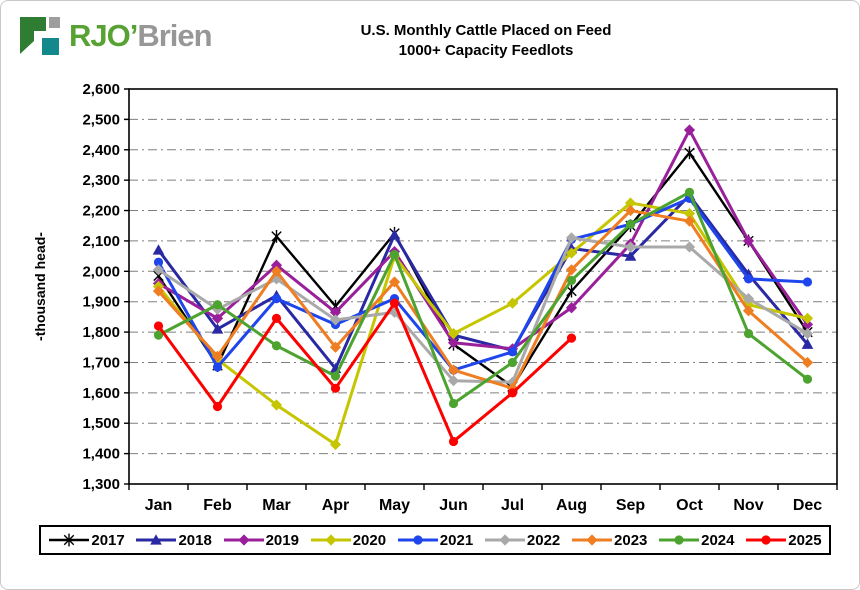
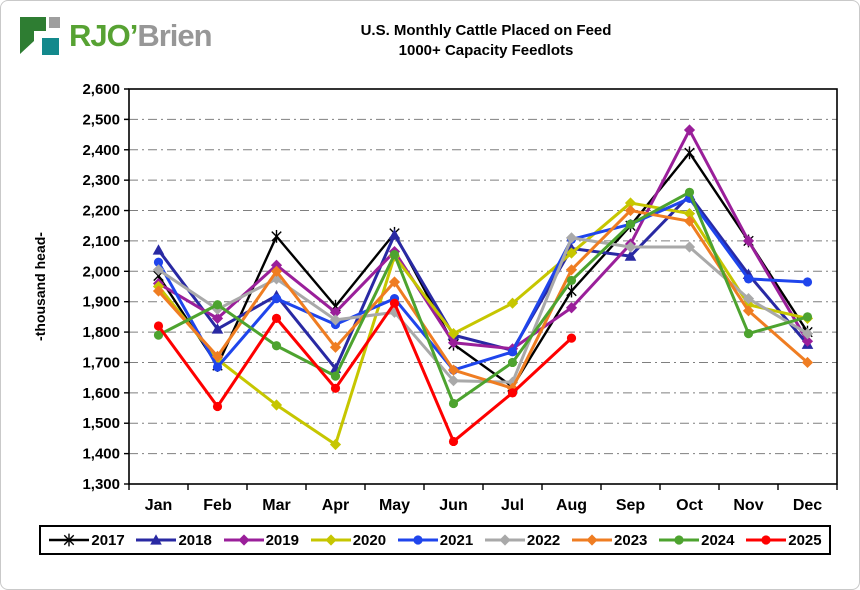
2019/Dec: 1820 -> 1770
2024/Dec: 1640 -> 1850
